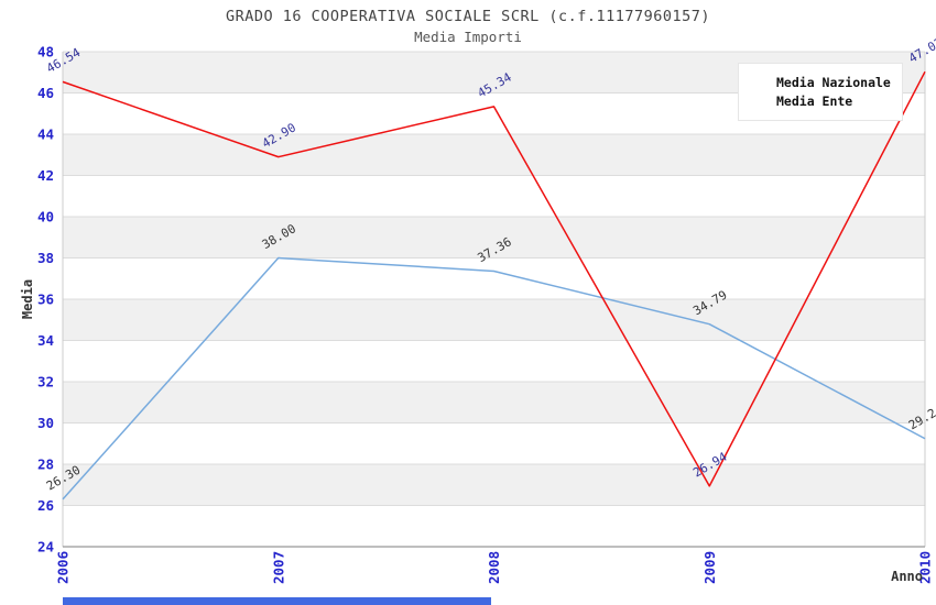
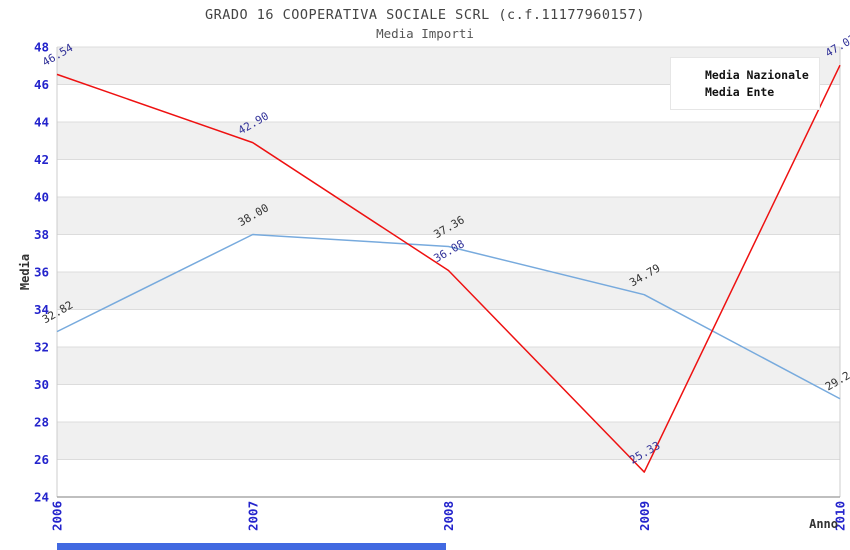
Media Nazionale/2006: 26.30 -> 32.82
Media Ente/2008: 45.34 -> 36.08
Media Ente/2009: 26.94 -> 25.33
